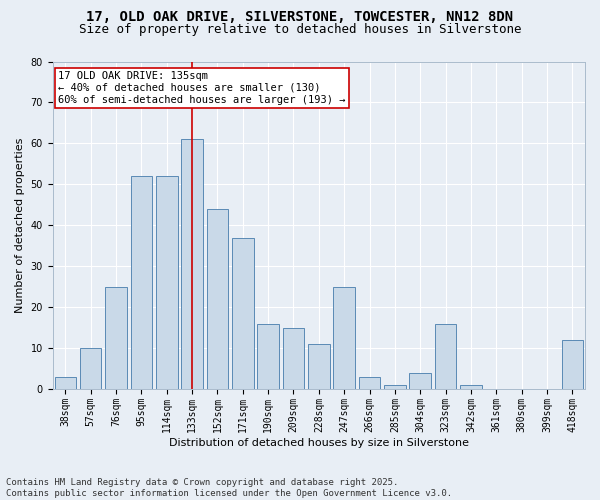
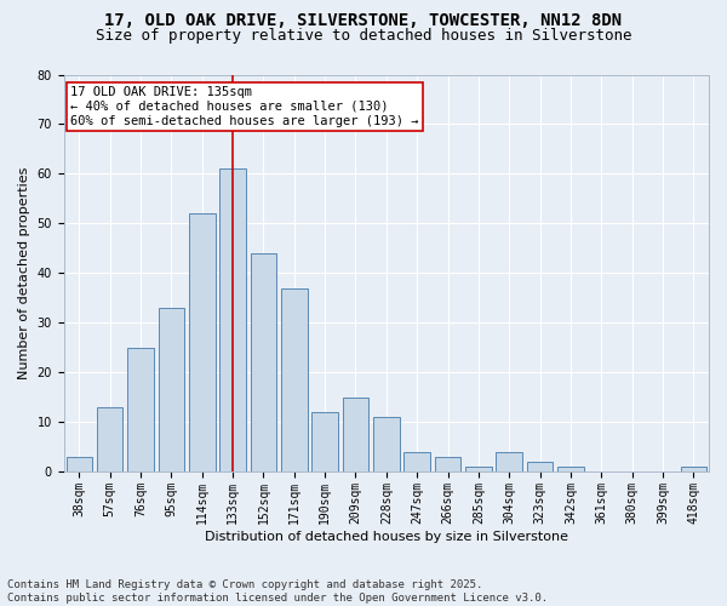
57sqm: 10 -> 13
95sqm: 52 -> 33
190sqm: 16 -> 12
247sqm: 25 -> 4
323sqm: 16 -> 2
418sqm: 12 -> 1
